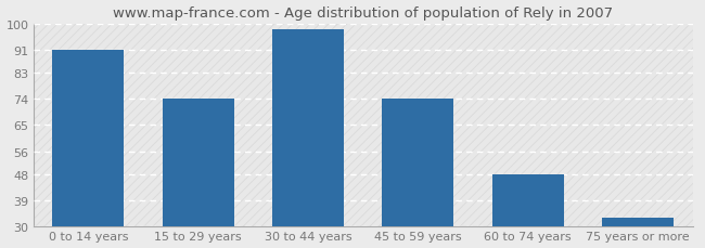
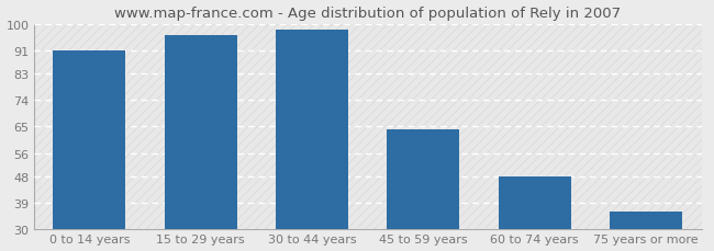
15 to 29 years: 74 -> 96
45 to 59 years: 74 -> 64
75 years or more: 33 -> 36
